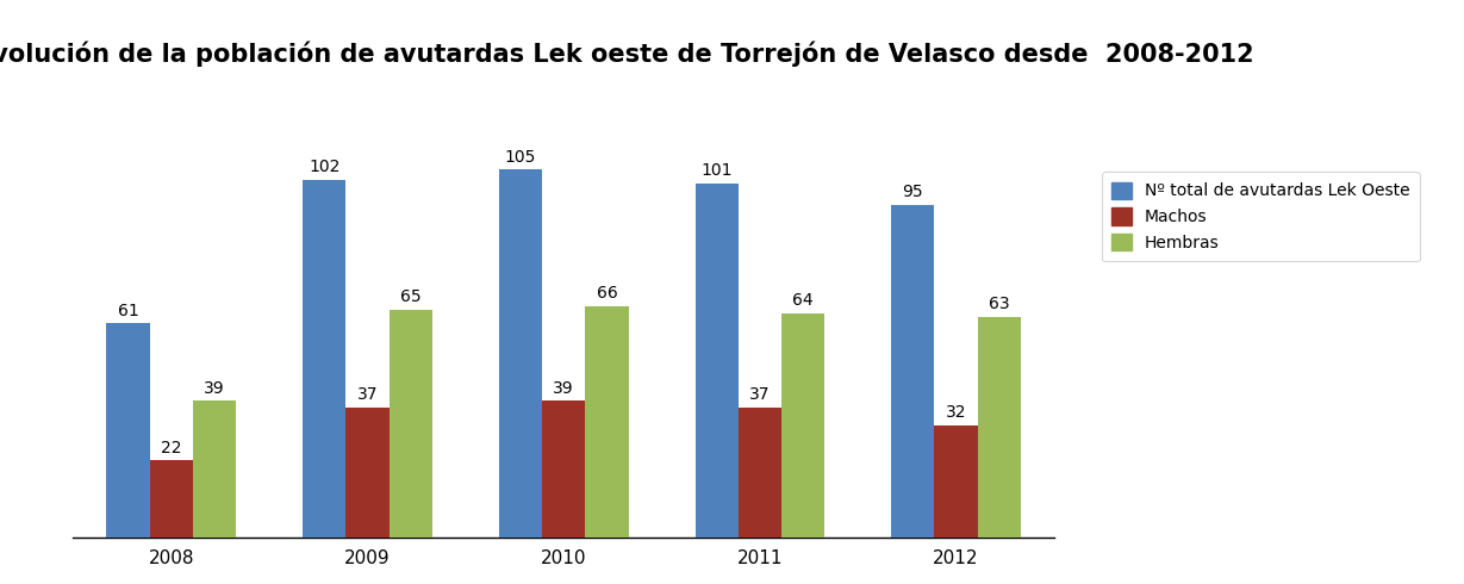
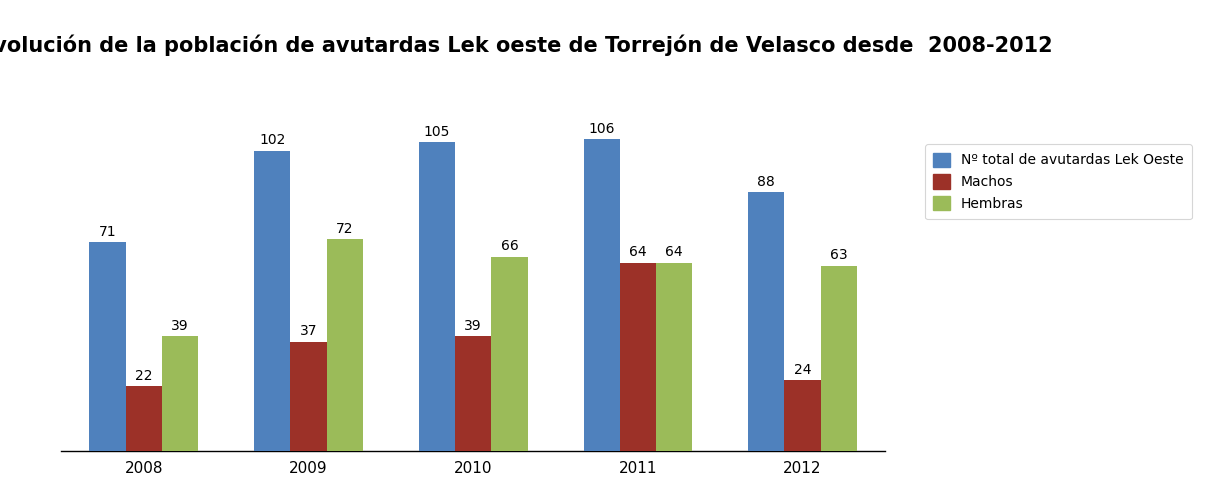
Nº total de avutardas Lek Oeste/2008: 61 -> 71
Hembras/2009: 65 -> 72
Nº total de avutardas Lek Oeste/2011: 101 -> 106
Machos/2011: 37 -> 64
Nº total de avutardas Lek Oeste/2012: 95 -> 88
Machos/2012: 32 -> 24
